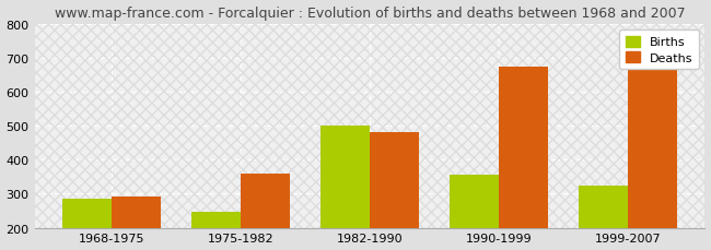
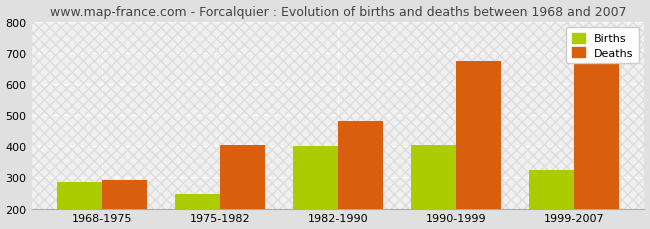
Deaths/1975-1982: 360 -> 405
Births/1982-1990: 500 -> 400
Births/1990-1999: 355 -> 405
